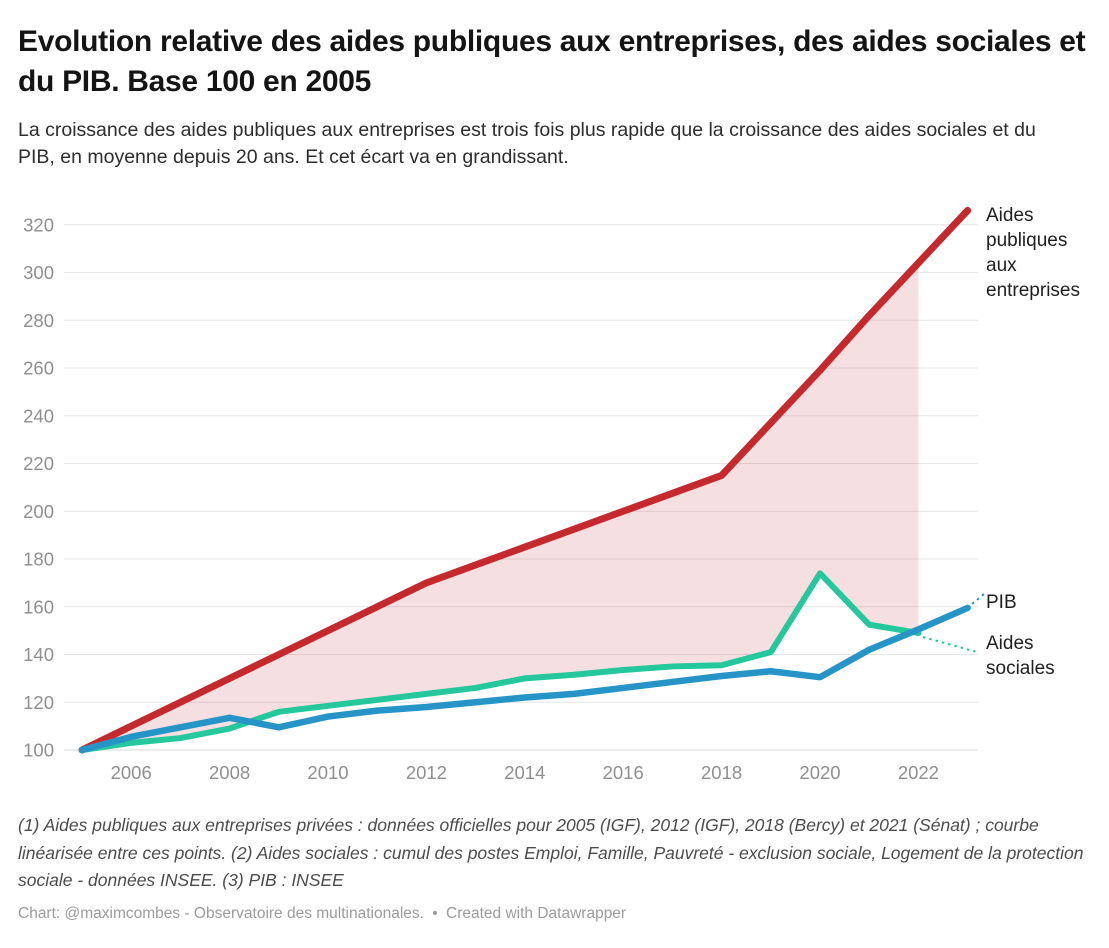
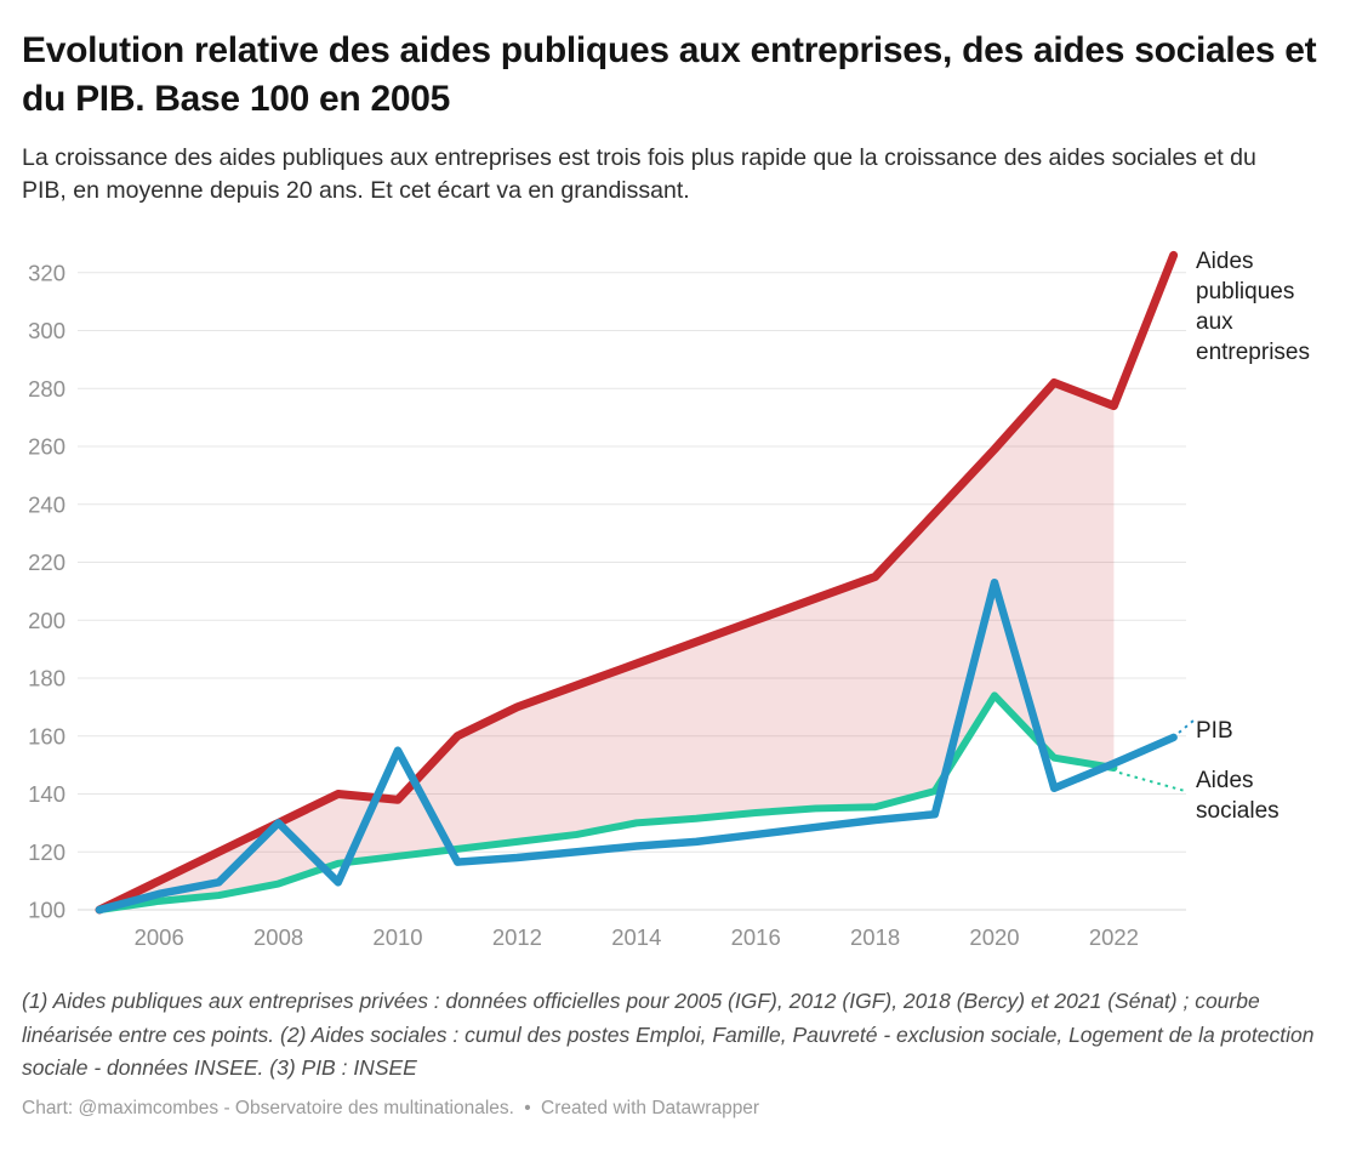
PIB/2008: 114 -> 130
Aides publiques aux entreprises/2010: 150 -> 138
PIB/2010: 114 -> 155
PIB/2020: 130 -> 213
Aides publiques aux entreprises/2022: 304 -> 274
